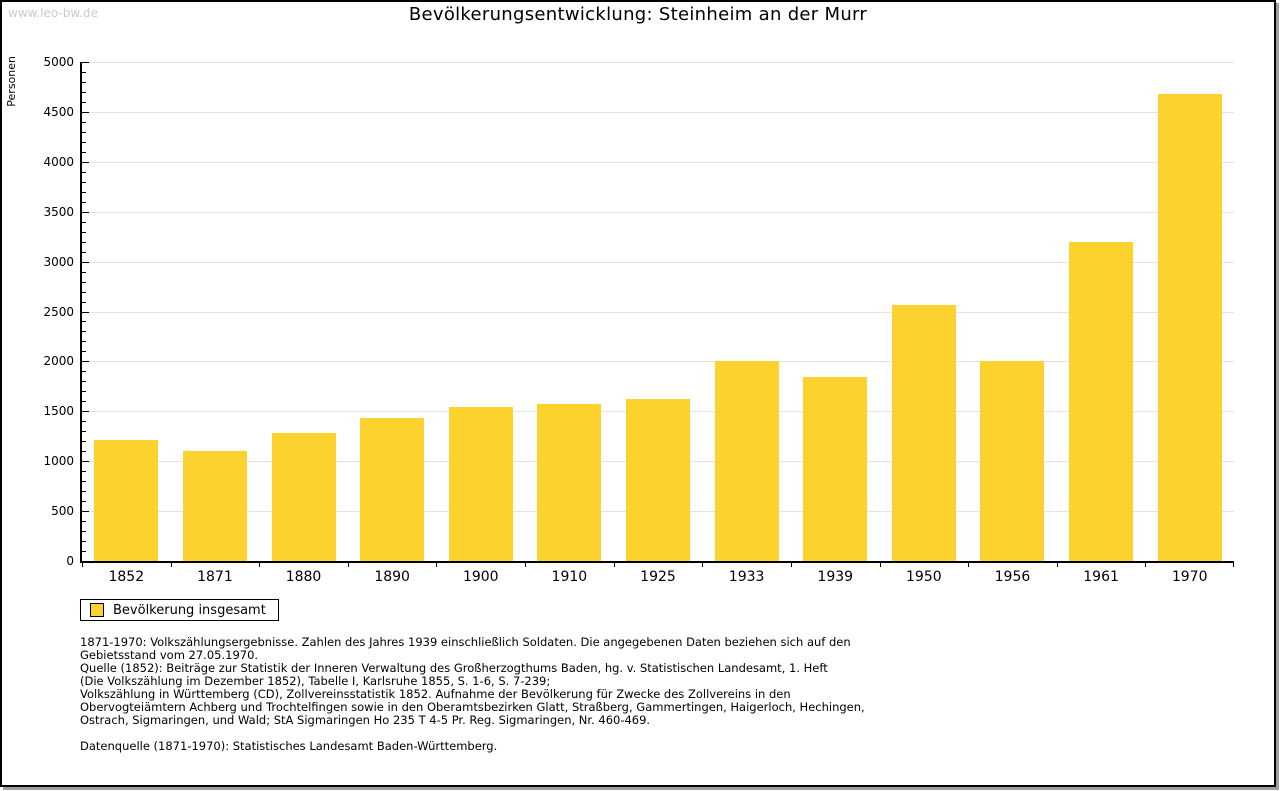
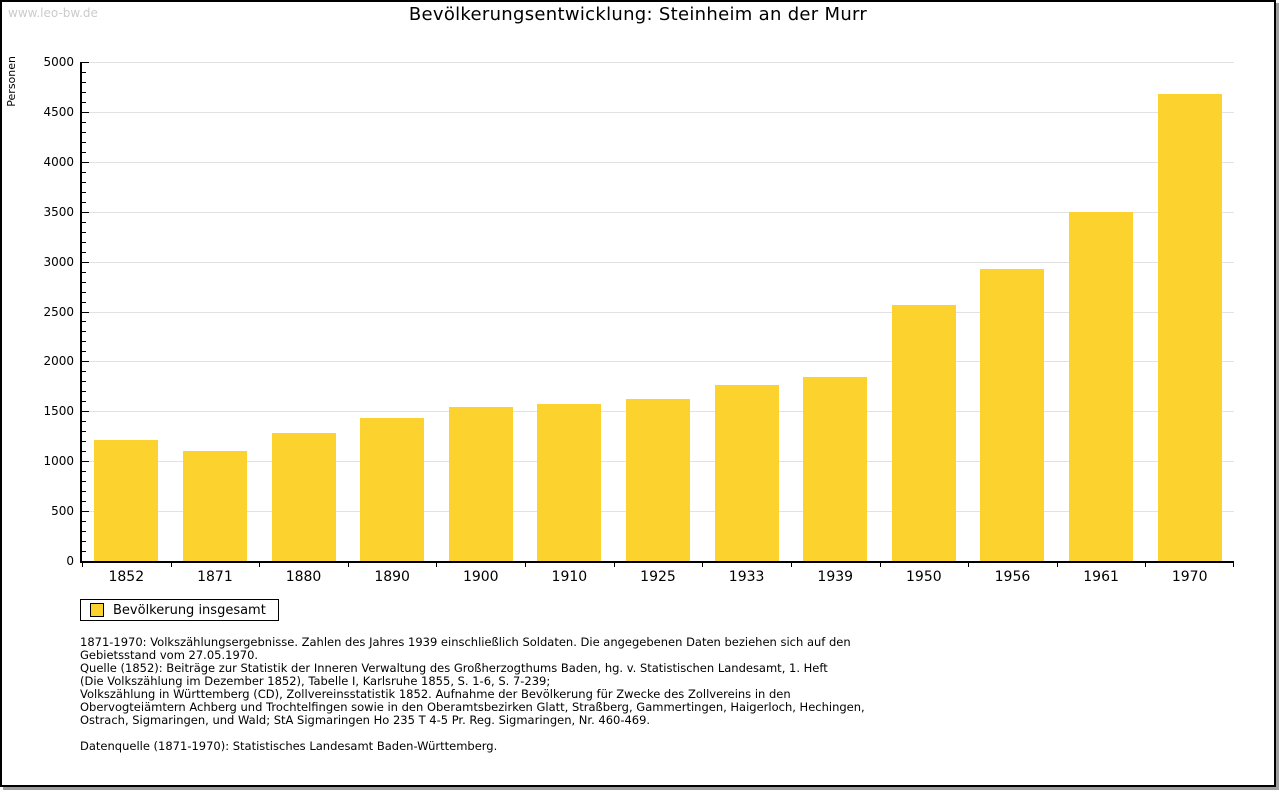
1933: 2000 -> 1800
1956: 2000 -> 2900
1961: 3200 -> 3500
